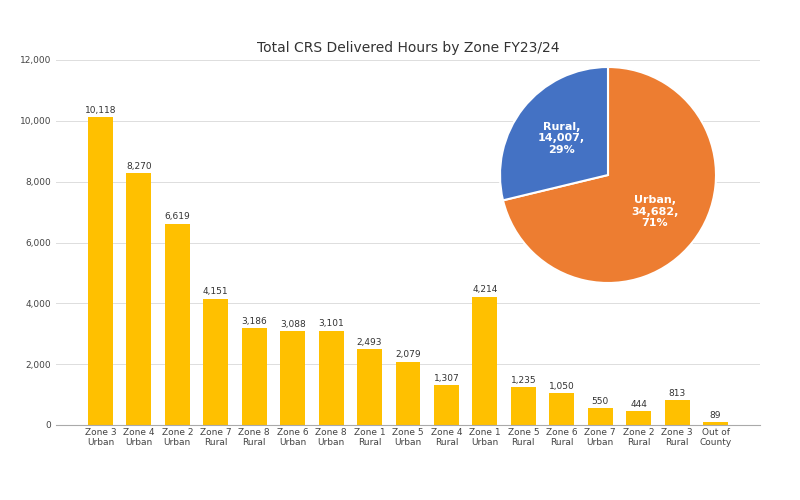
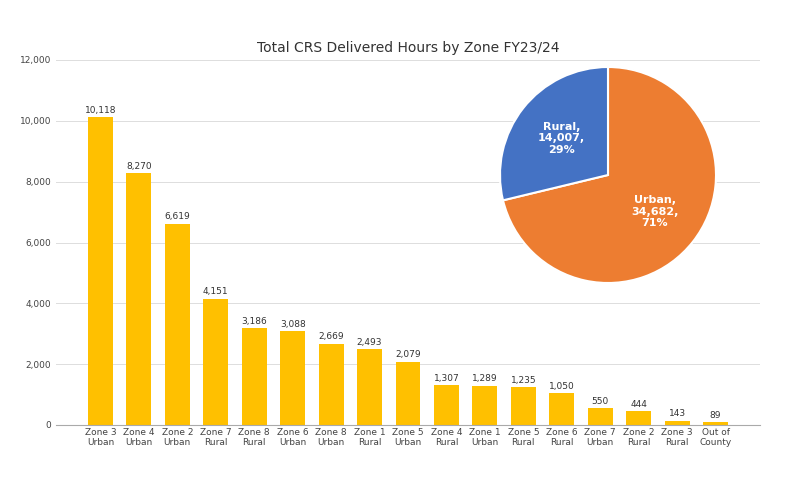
Zone 8 Urban: 3,101 -> 2,669
Zone 1 Urban: 4,214 -> 1,289
Zone 3 Rural: 813 -> 143
